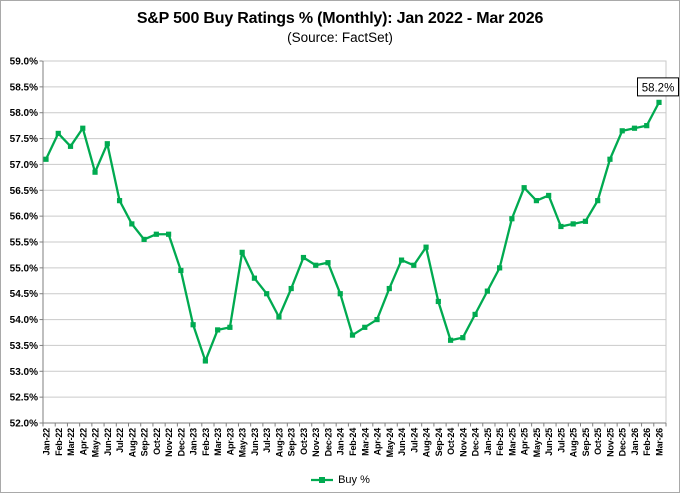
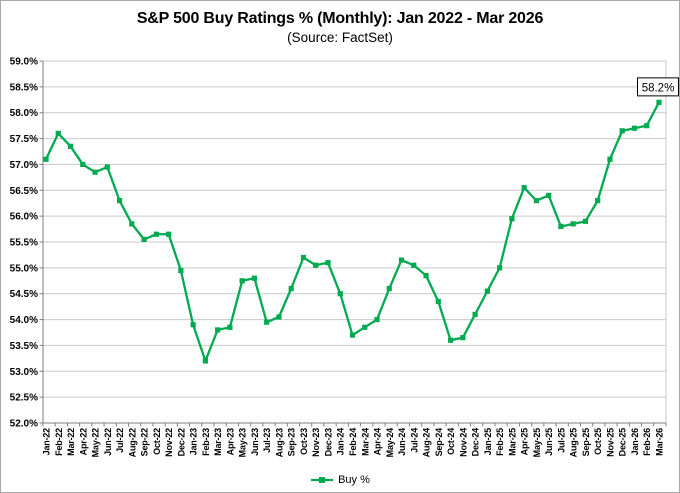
Apr-22: 57.7% -> 57.0%
Jun-22: 57.4% -> 57.0%
May-23: 55.3% -> 54.8%
Jul-23: 54.5% -> 54.0%
Aug-24: 55.4% -> 54.9%
